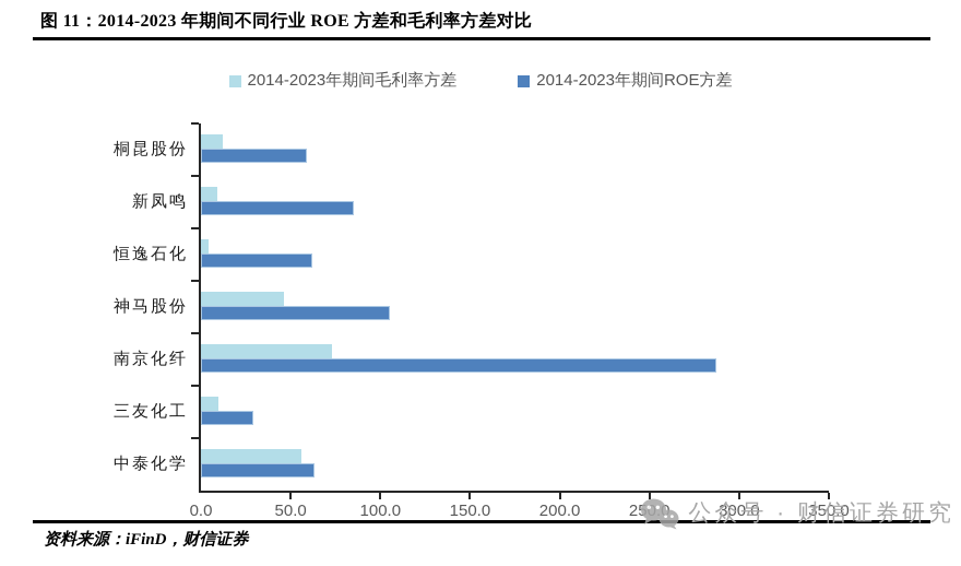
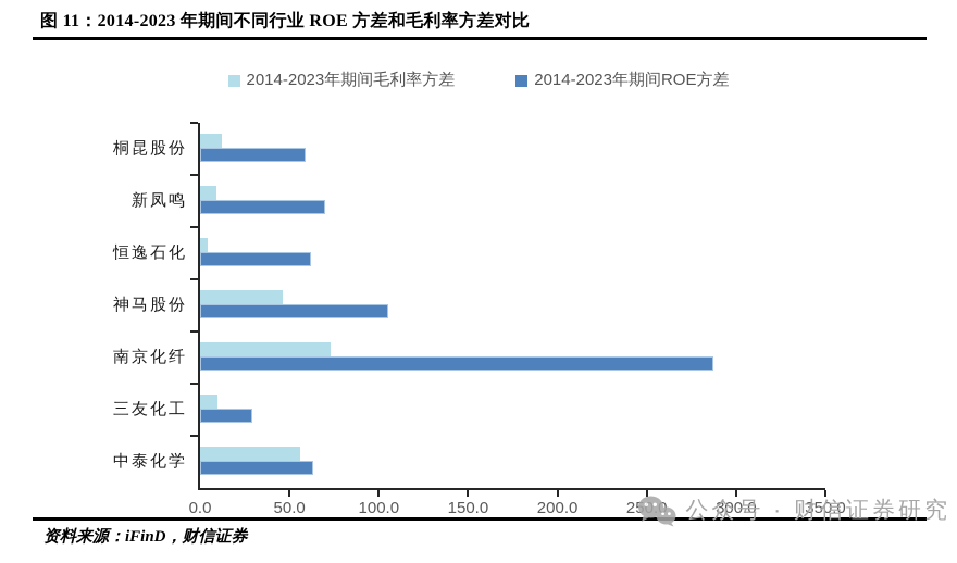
2014-2023年期间ROE方差/新凤鸣: 85 -> 70
